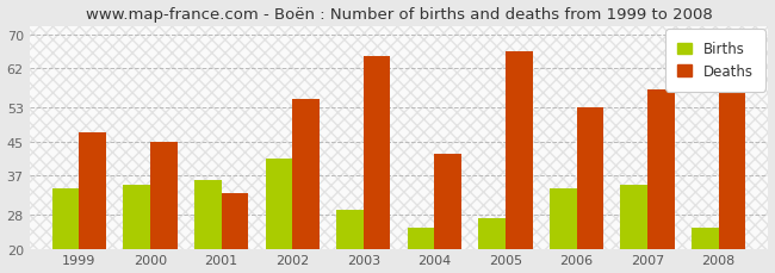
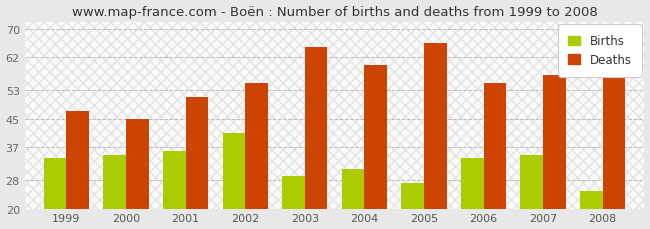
Deaths/2001: 33 -> 51
Births/2004: 25 -> 31
Deaths/2004: 42 -> 60
Deaths/2006: 53 -> 55
